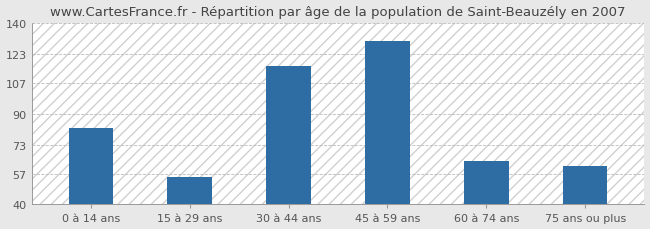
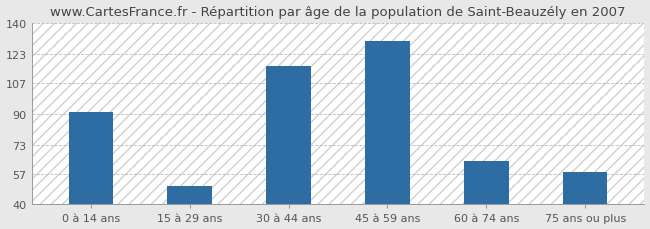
0 à 14 ans: 82 -> 91
15 à 29 ans: 55 -> 50
75 ans ou plus: 61 -> 58
